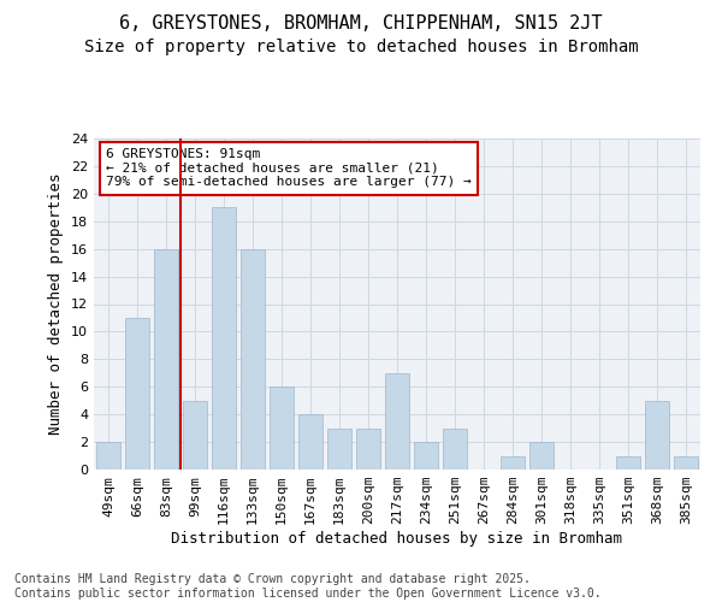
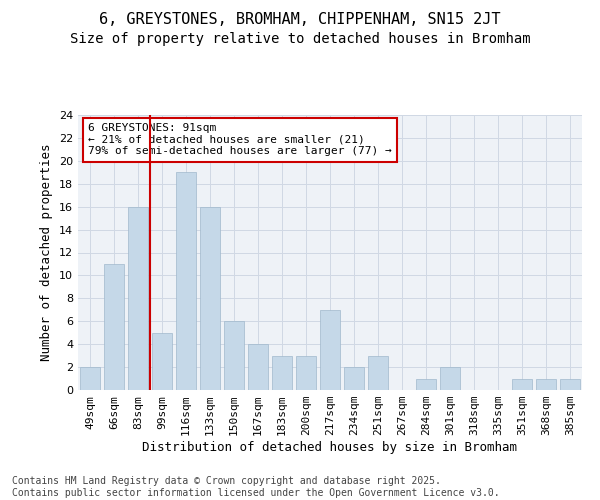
368sqm: 5 -> 1
